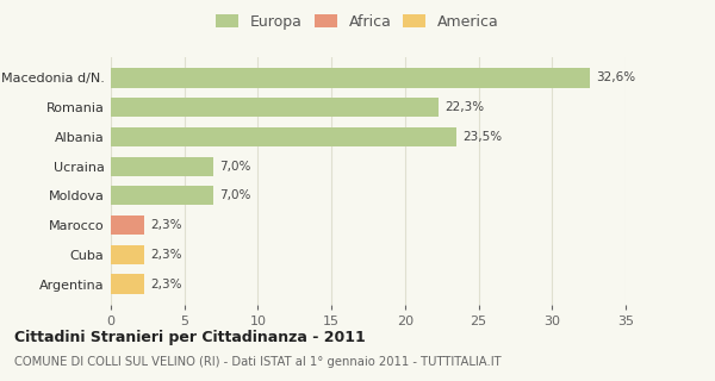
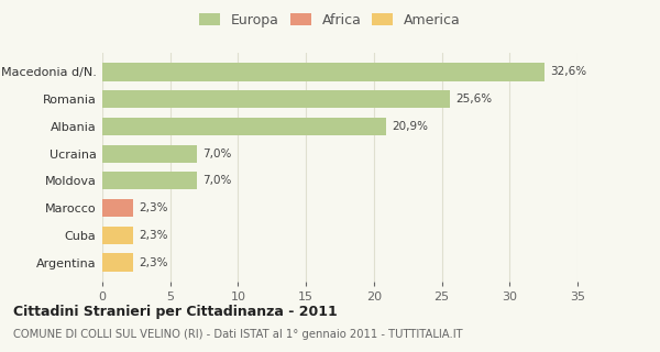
Romania: 22,3% -> 25,6%
Albania: 23,5% -> 20,9%
